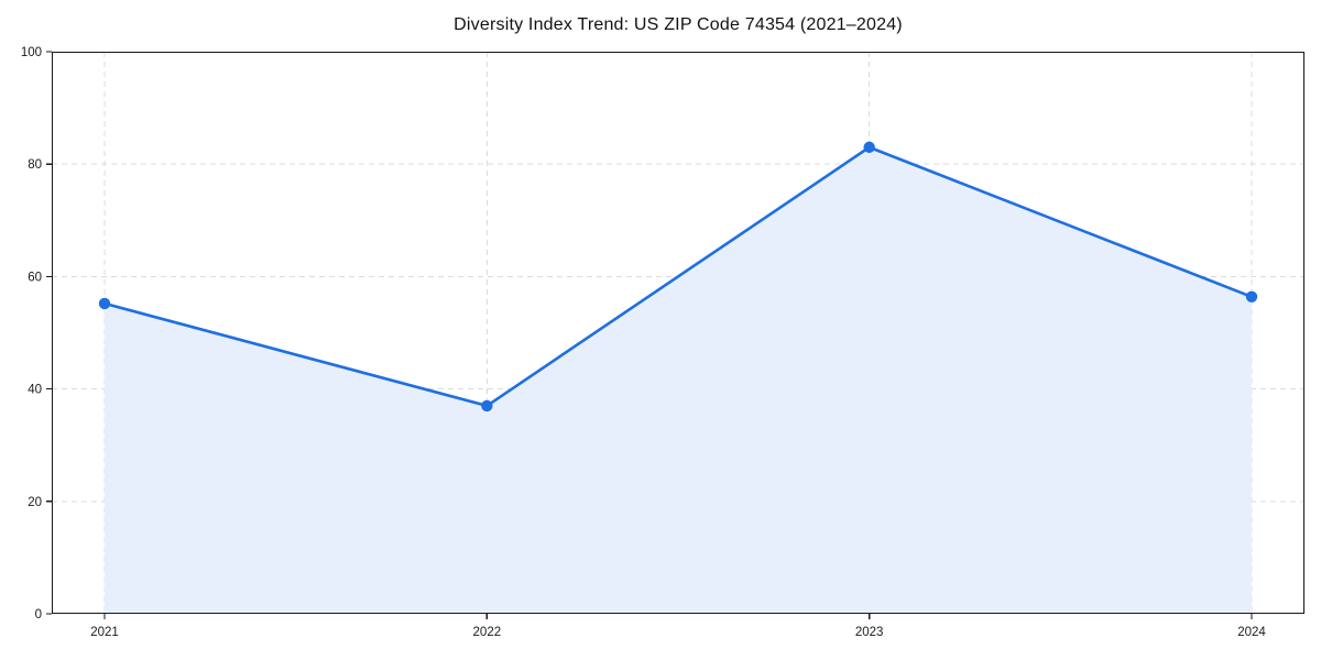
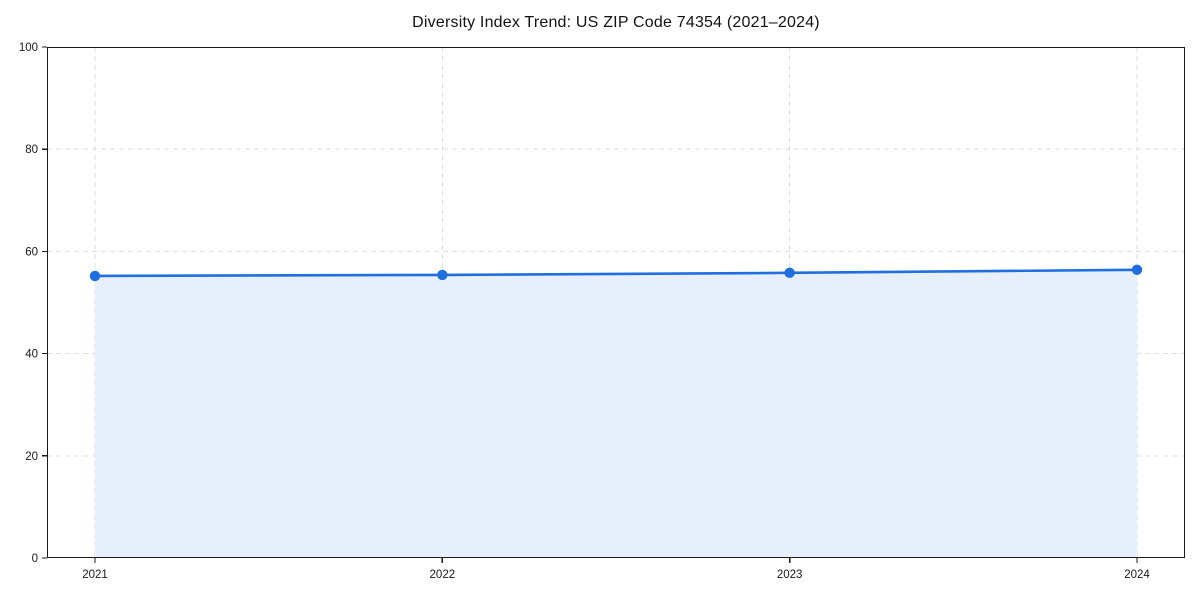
2022: 37 -> 55
2023: 83 -> 56
